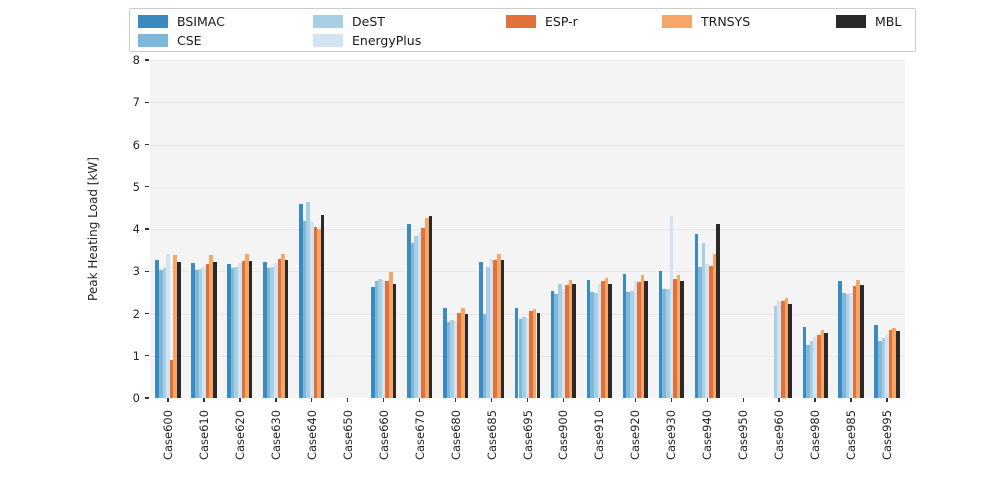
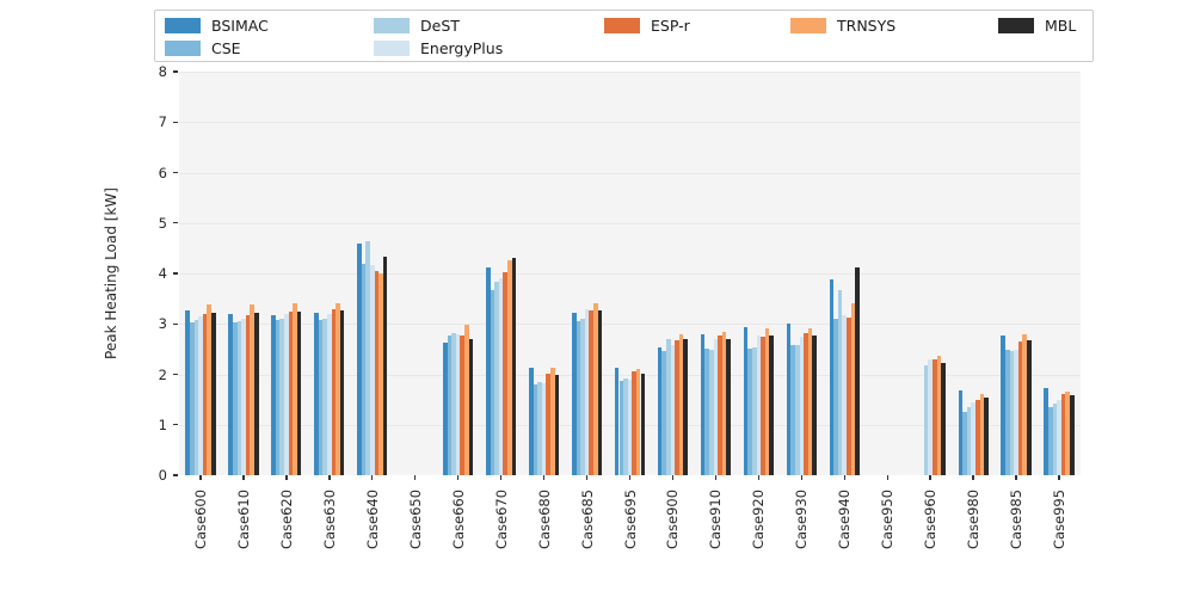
EnergyPlus/Case600: 3.4 -> 3.1
ESP-r/Case600: 0.9 -> 3.2
CSE/Case685: 2.0 -> 3.1
EnergyPlus/Case930: 4.3 -> 2.7
